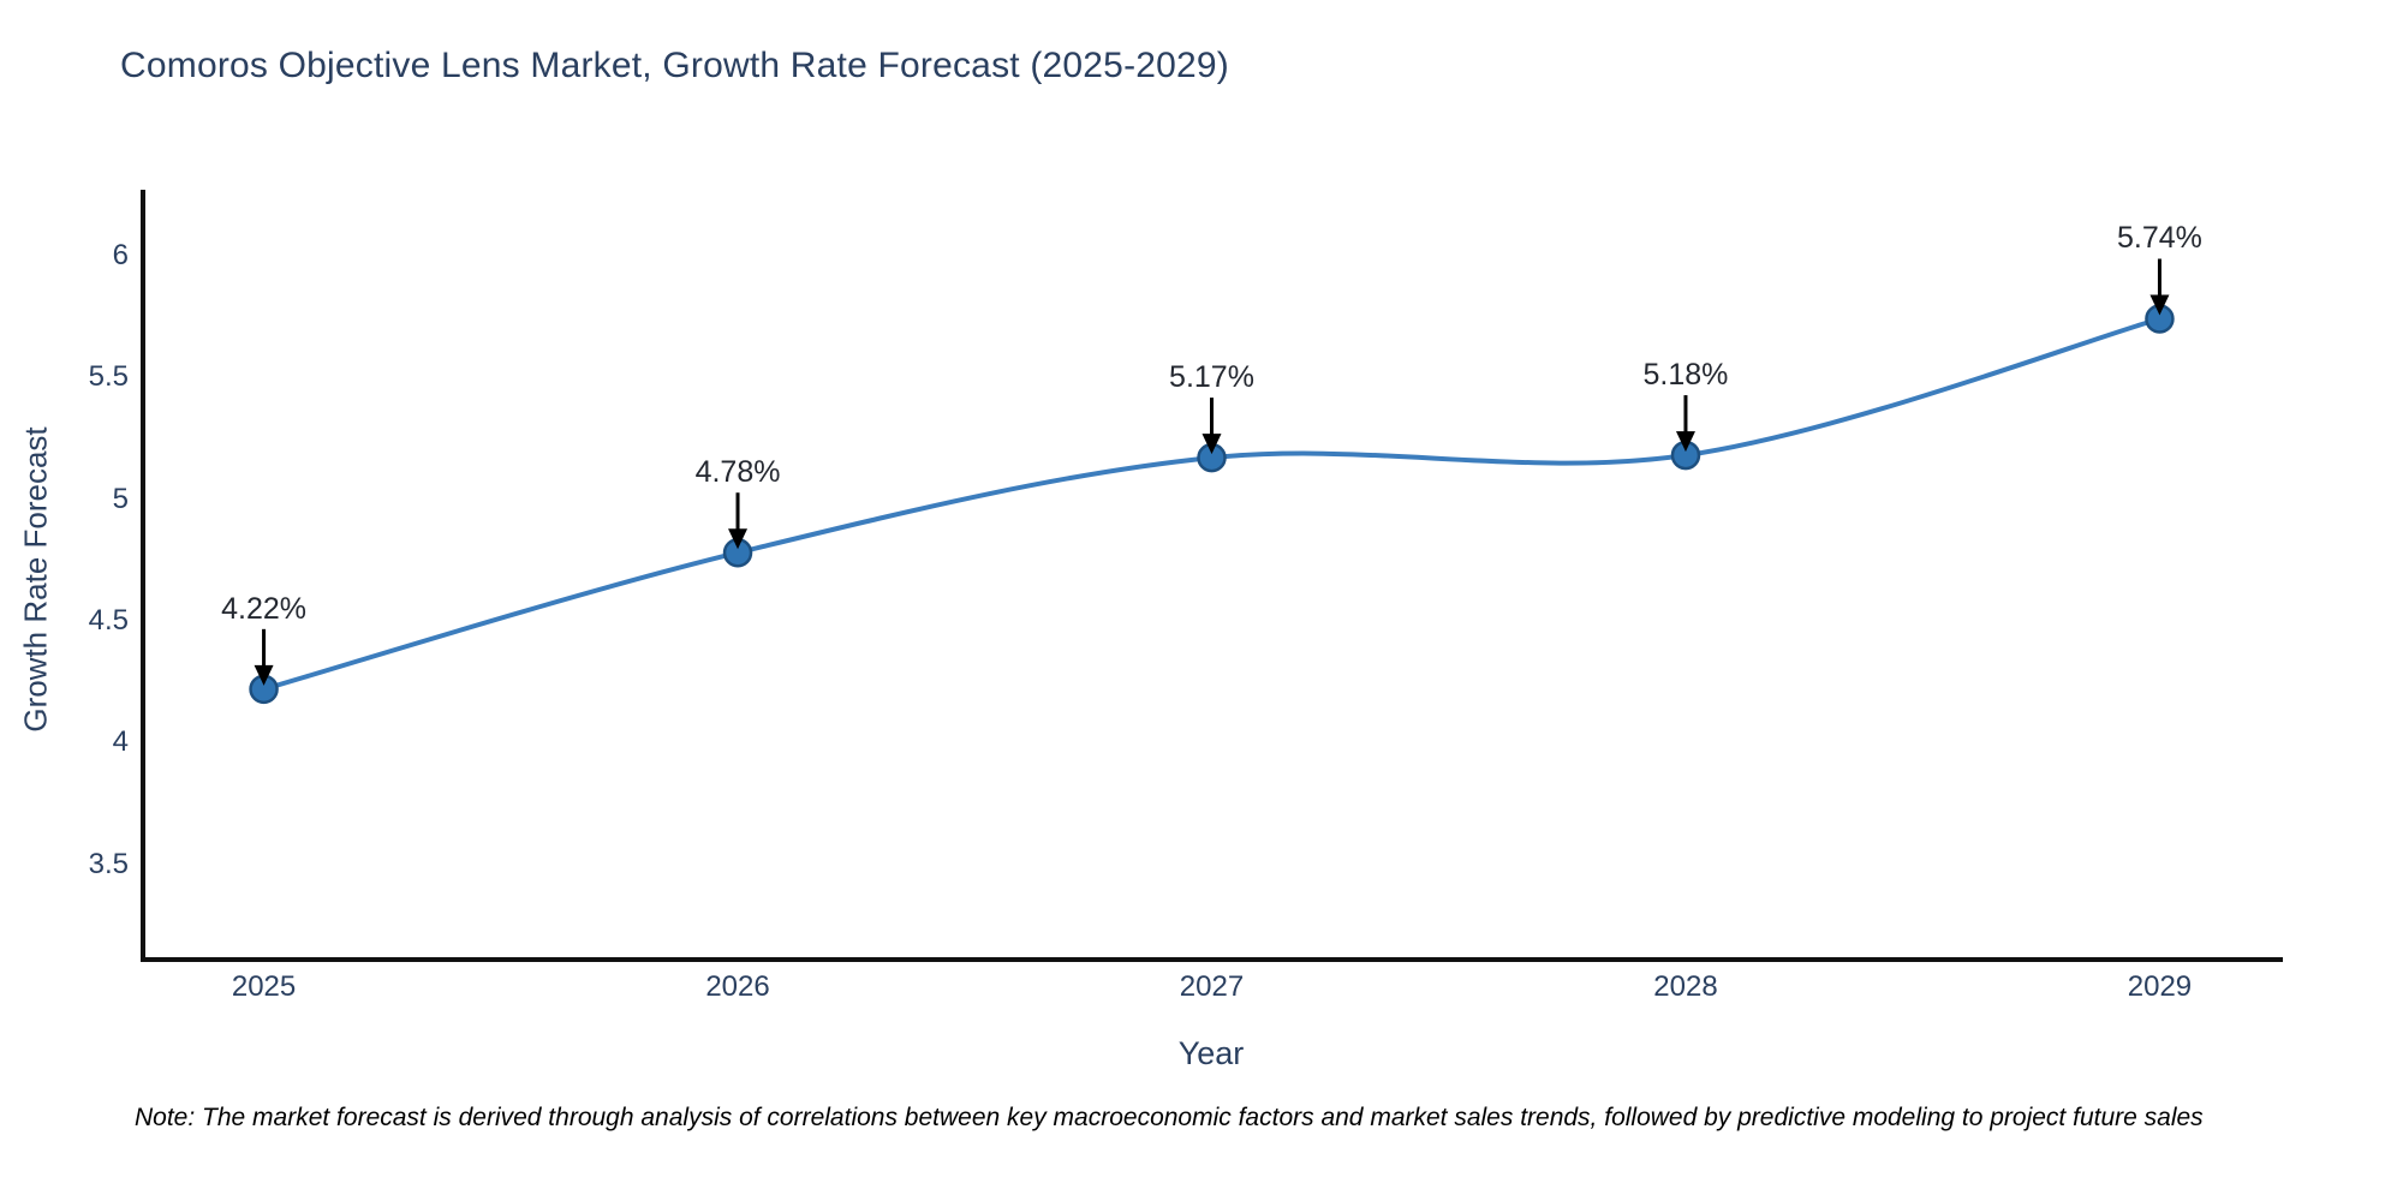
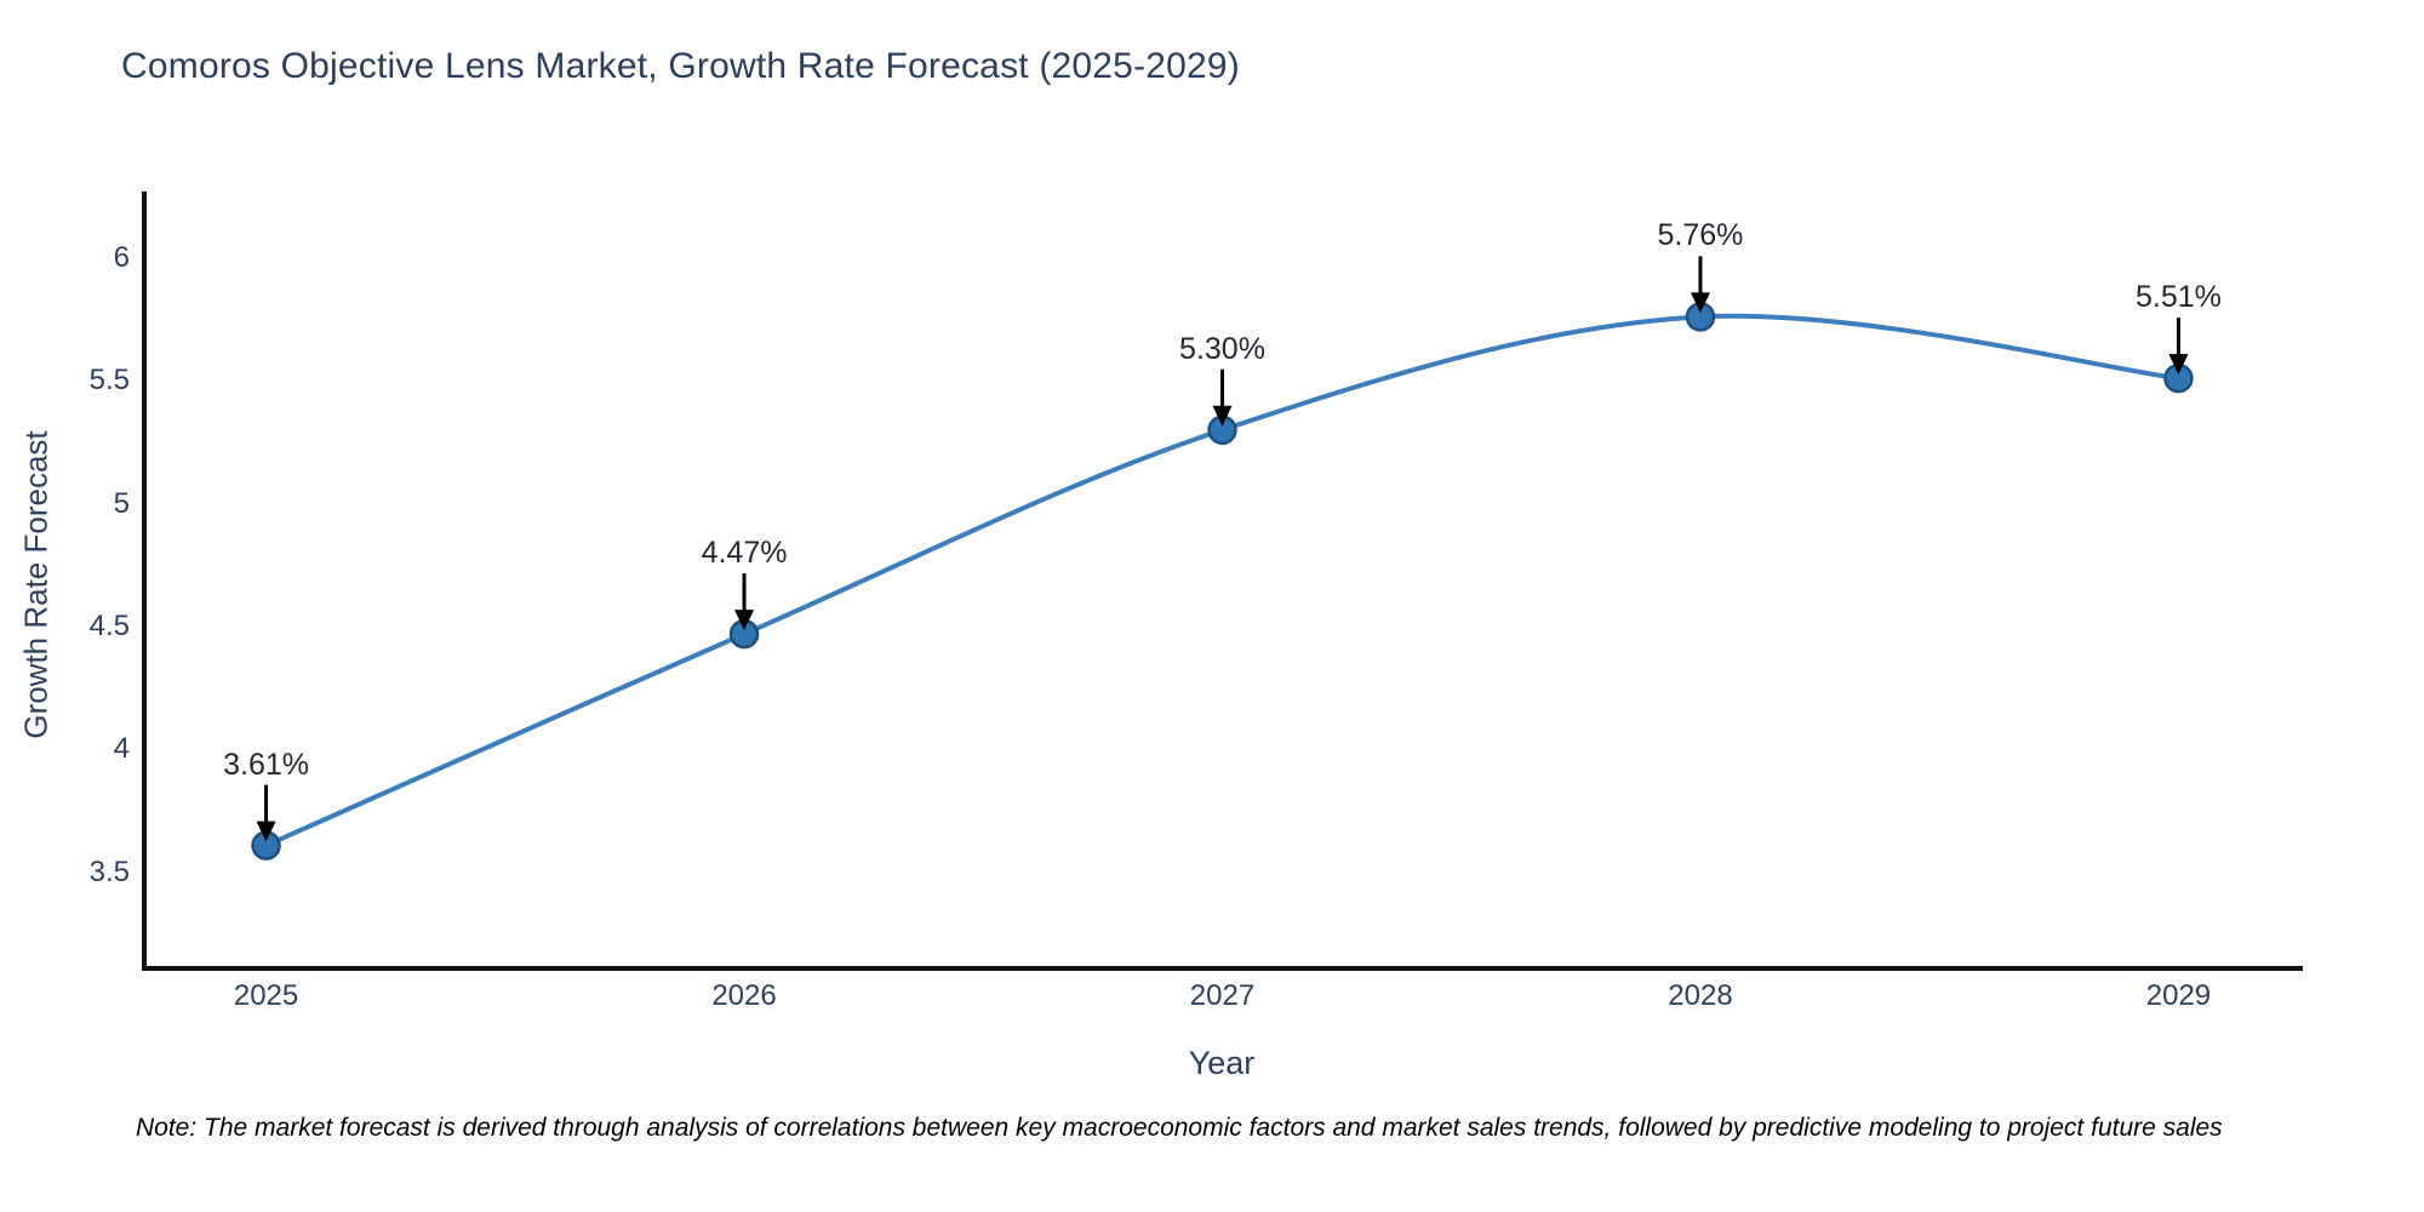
2025: 4.22% -> 3.61%
2026: 4.78% -> 4.47%
2027: 5.17% -> 5.30%
2028: 5.18% -> 5.76%
2029: 5.74% -> 5.51%
